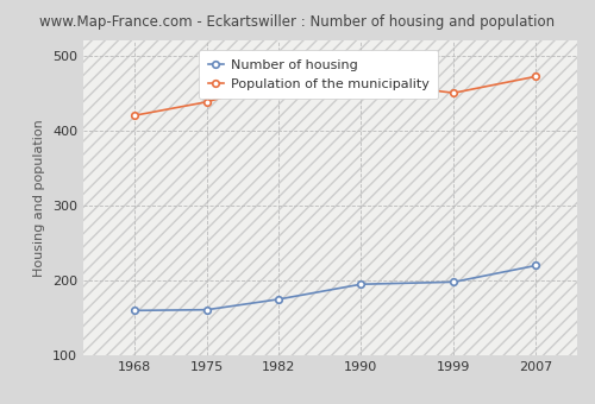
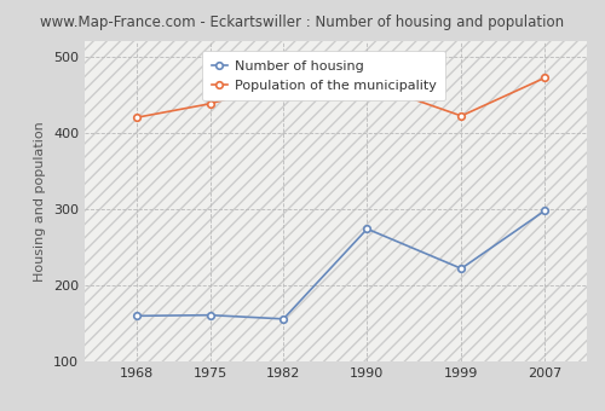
Number of housing/1982: 175 -> 156
Number of housing/1990: 195 -> 274
Number of housing/1999: 198 -> 222
Population of the municipality/1999: 450 -> 422
Number of housing/2007: 220 -> 298
